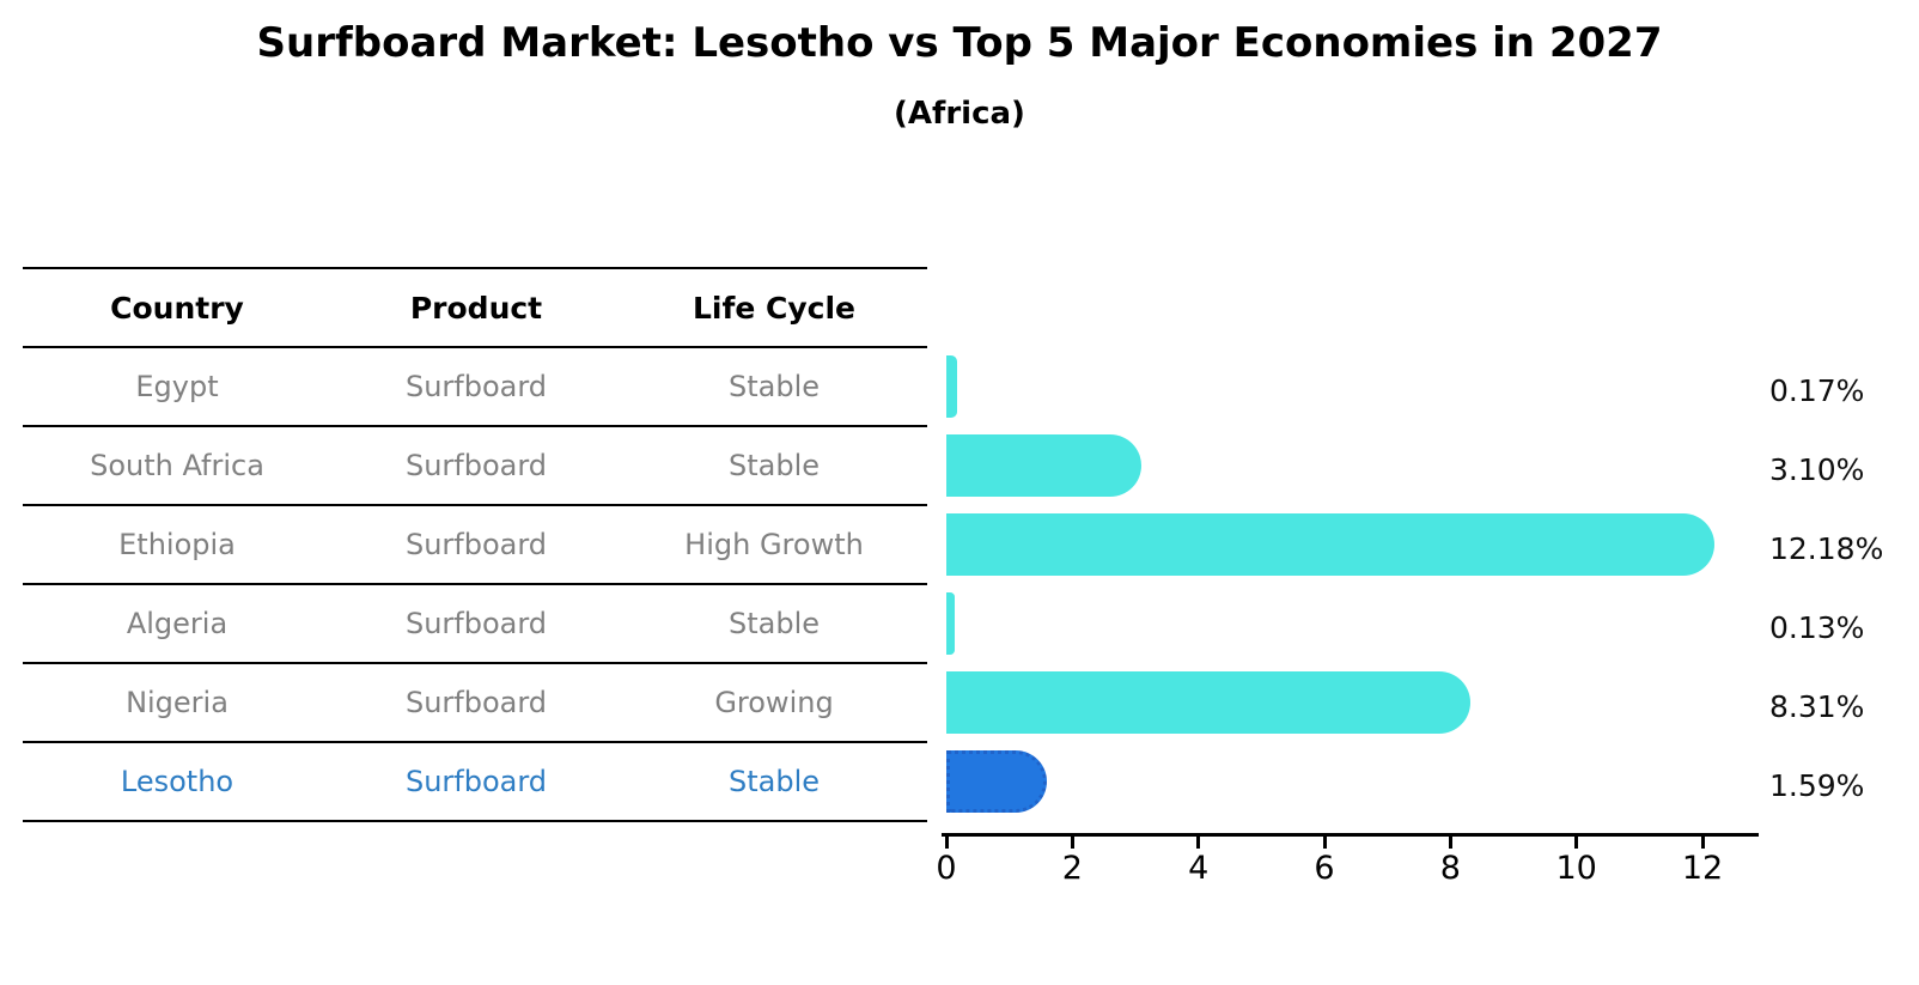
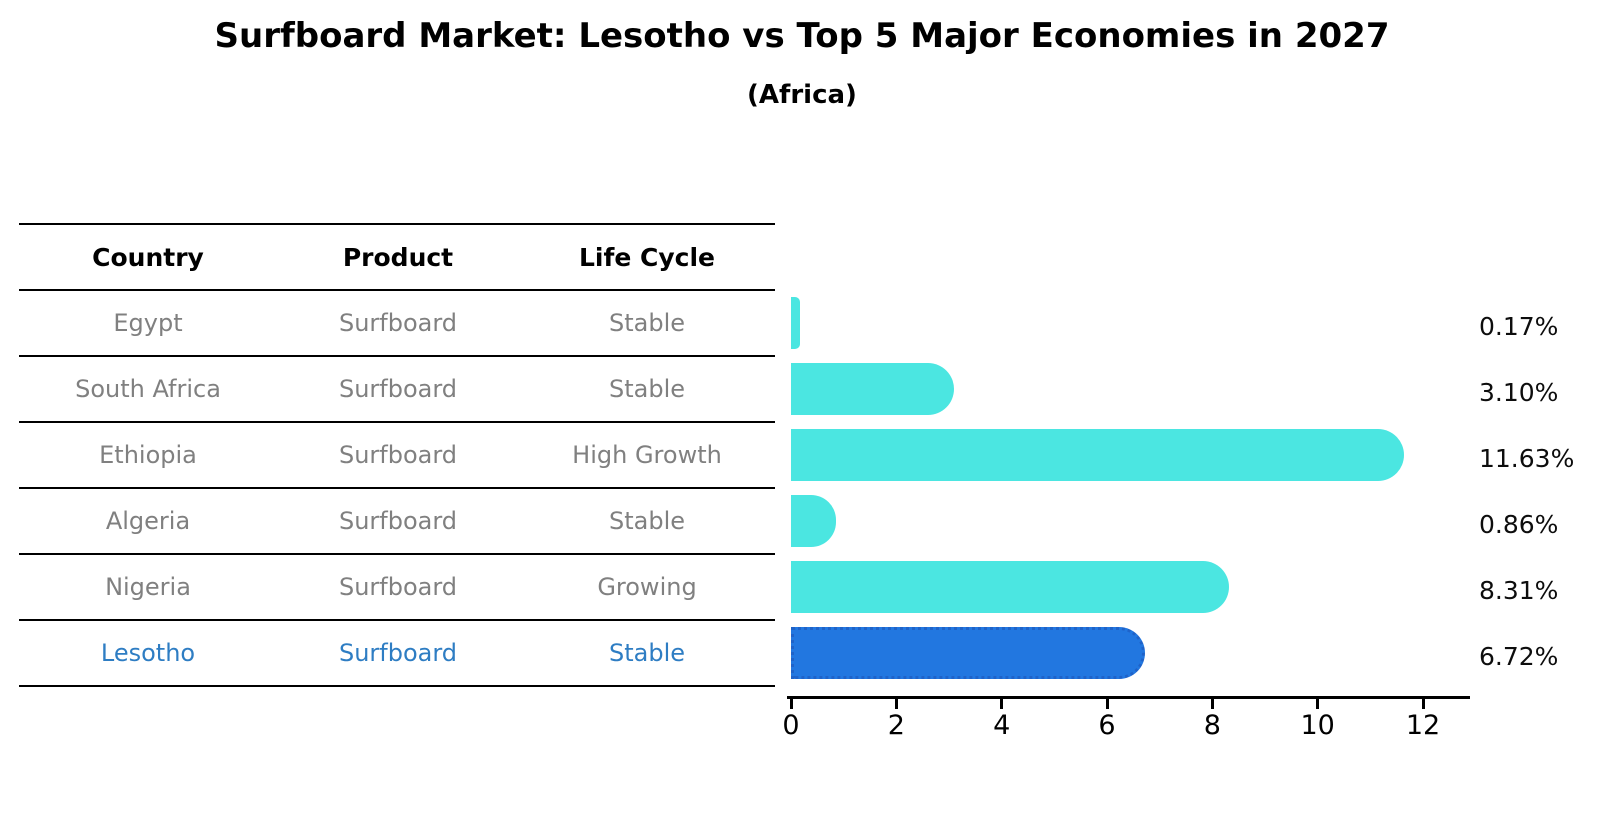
Ethiopia: 12.18% -> 11.63%
Algeria: 0.13% -> 0.86%
Lesotho: 1.59% -> 6.72%
